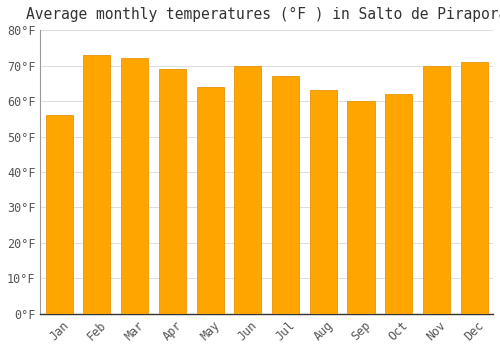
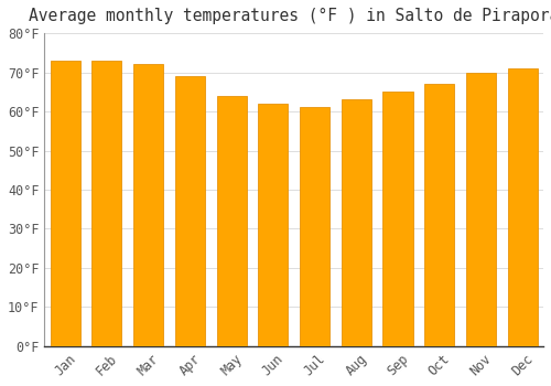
Jan: 56°F -> 73°F
Jun: 70°F -> 62°F
Jul: 67°F -> 61°F
Sep: 60°F -> 65°F
Oct: 62°F -> 67°F
